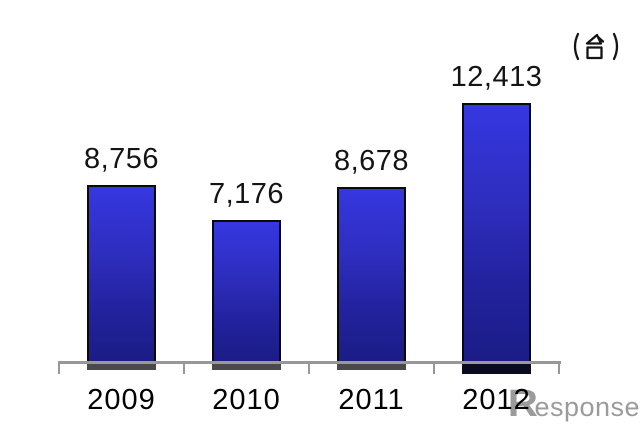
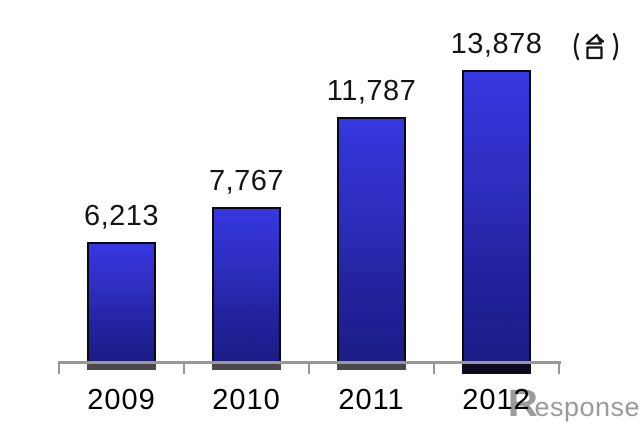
2009: 8,756 -> 6,213
2010: 7,176 -> 7,767
2011: 8,678 -> 11,787
2012: 12,413 -> 13,878
